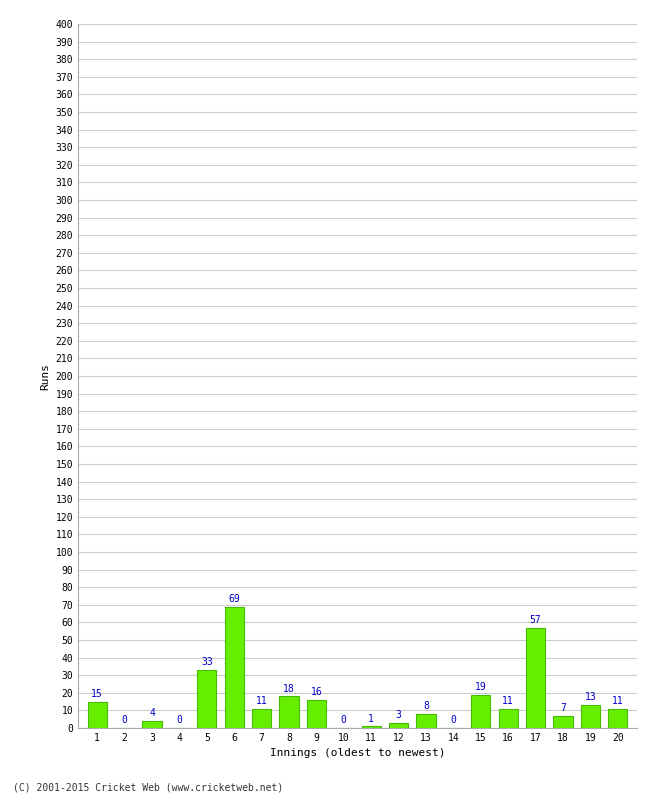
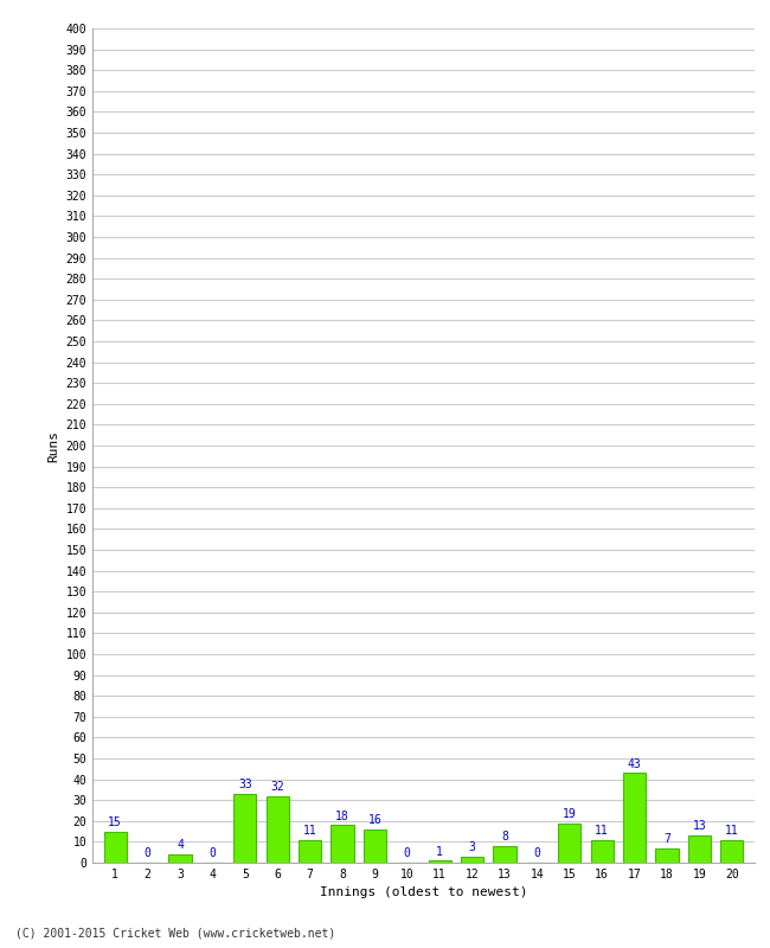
6: 69 -> 32
17: 57 -> 43
